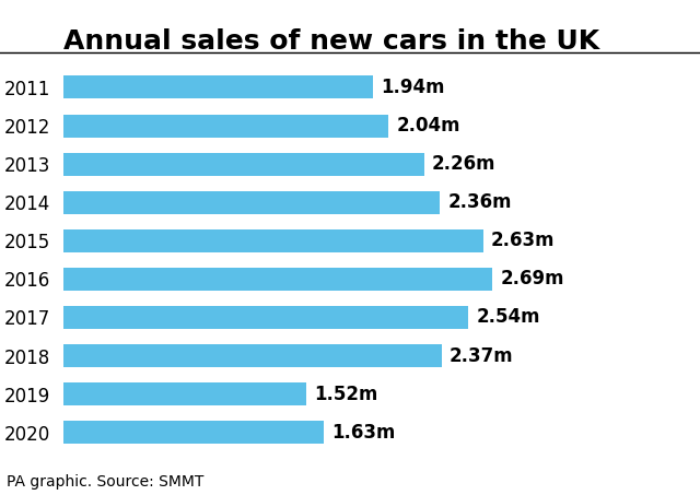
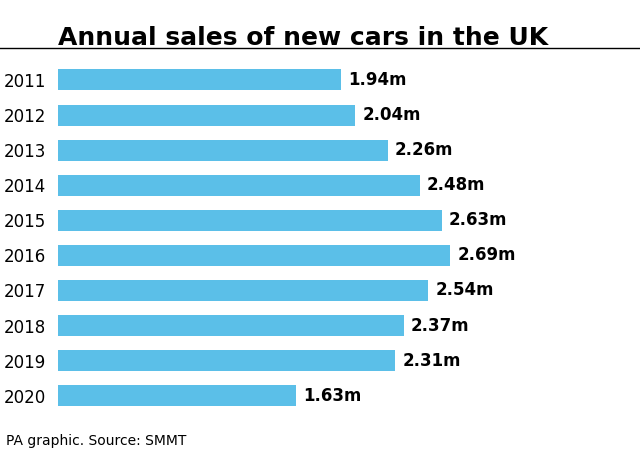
2014: 2.36m -> 2.48m
2019: 1.52m -> 2.31m
